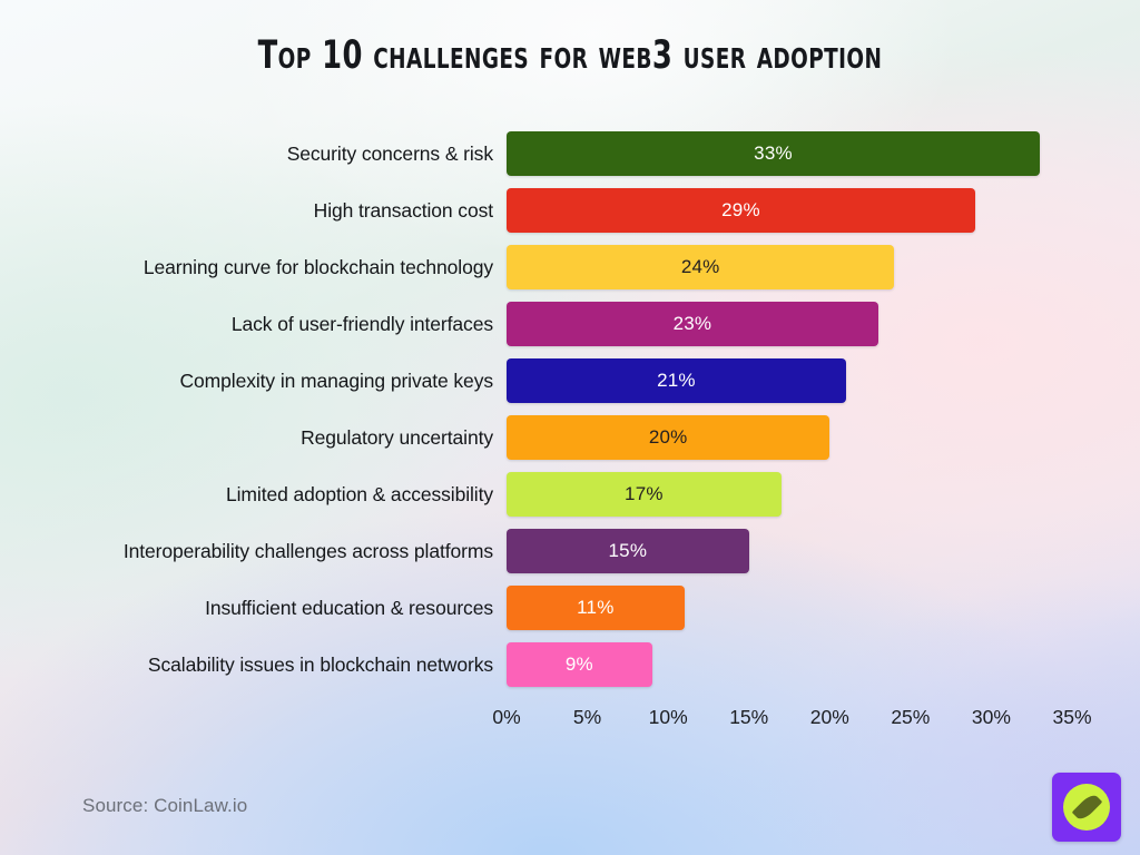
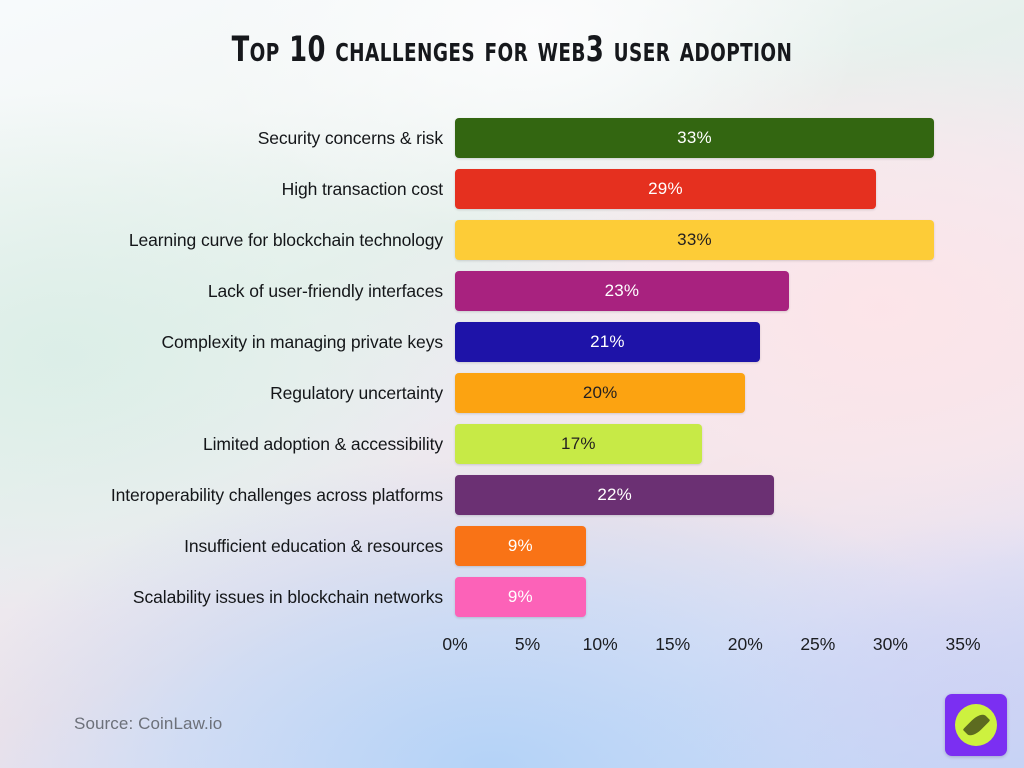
Learning curve for blockchain technology: 24% -> 33%
Interoperability challenges across platforms: 15% -> 22%
Insufficient education & resources: 11% -> 9%
